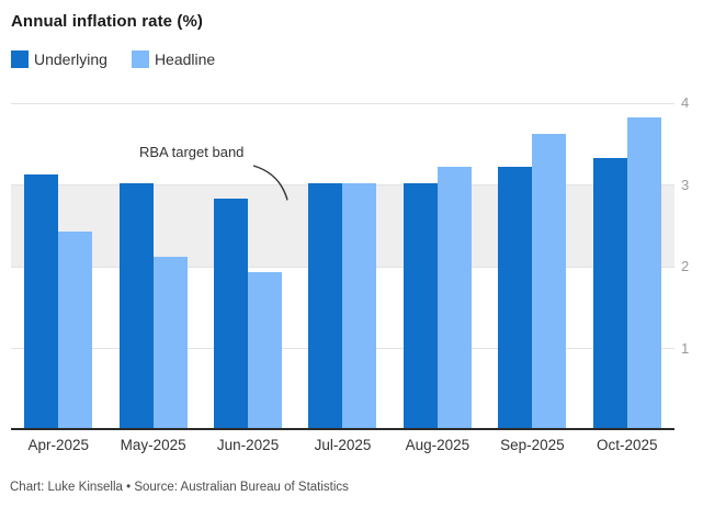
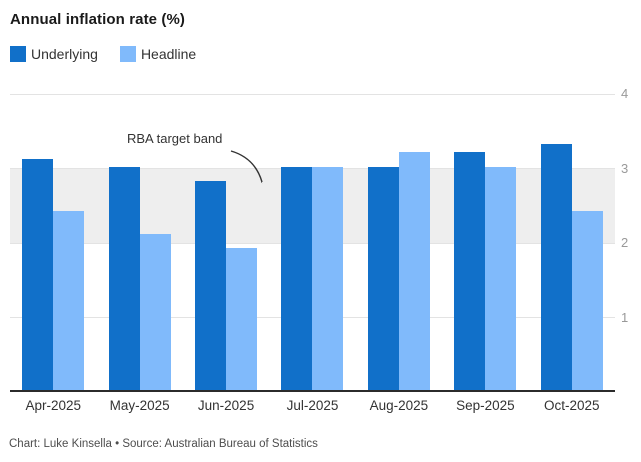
Headline/Sep-2025: 3.6 -> 3.0
Headline/Oct-2025: 3.8 -> 2.4
